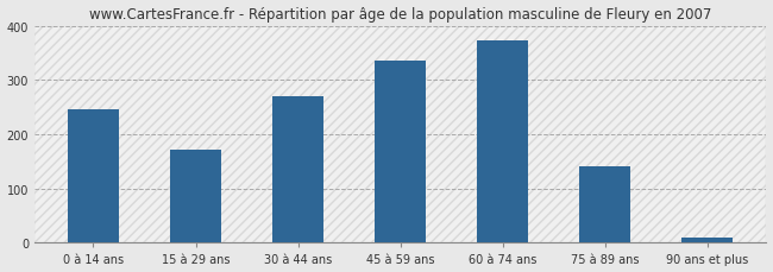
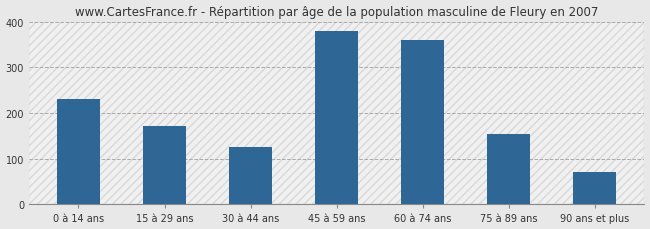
0 à 14 ans: 245 -> 230
30 à 44 ans: 270 -> 125
45 à 59 ans: 335 -> 380
60 à 74 ans: 372 -> 360
75 à 89 ans: 140 -> 155
90 ans et plus: 10 -> 70
